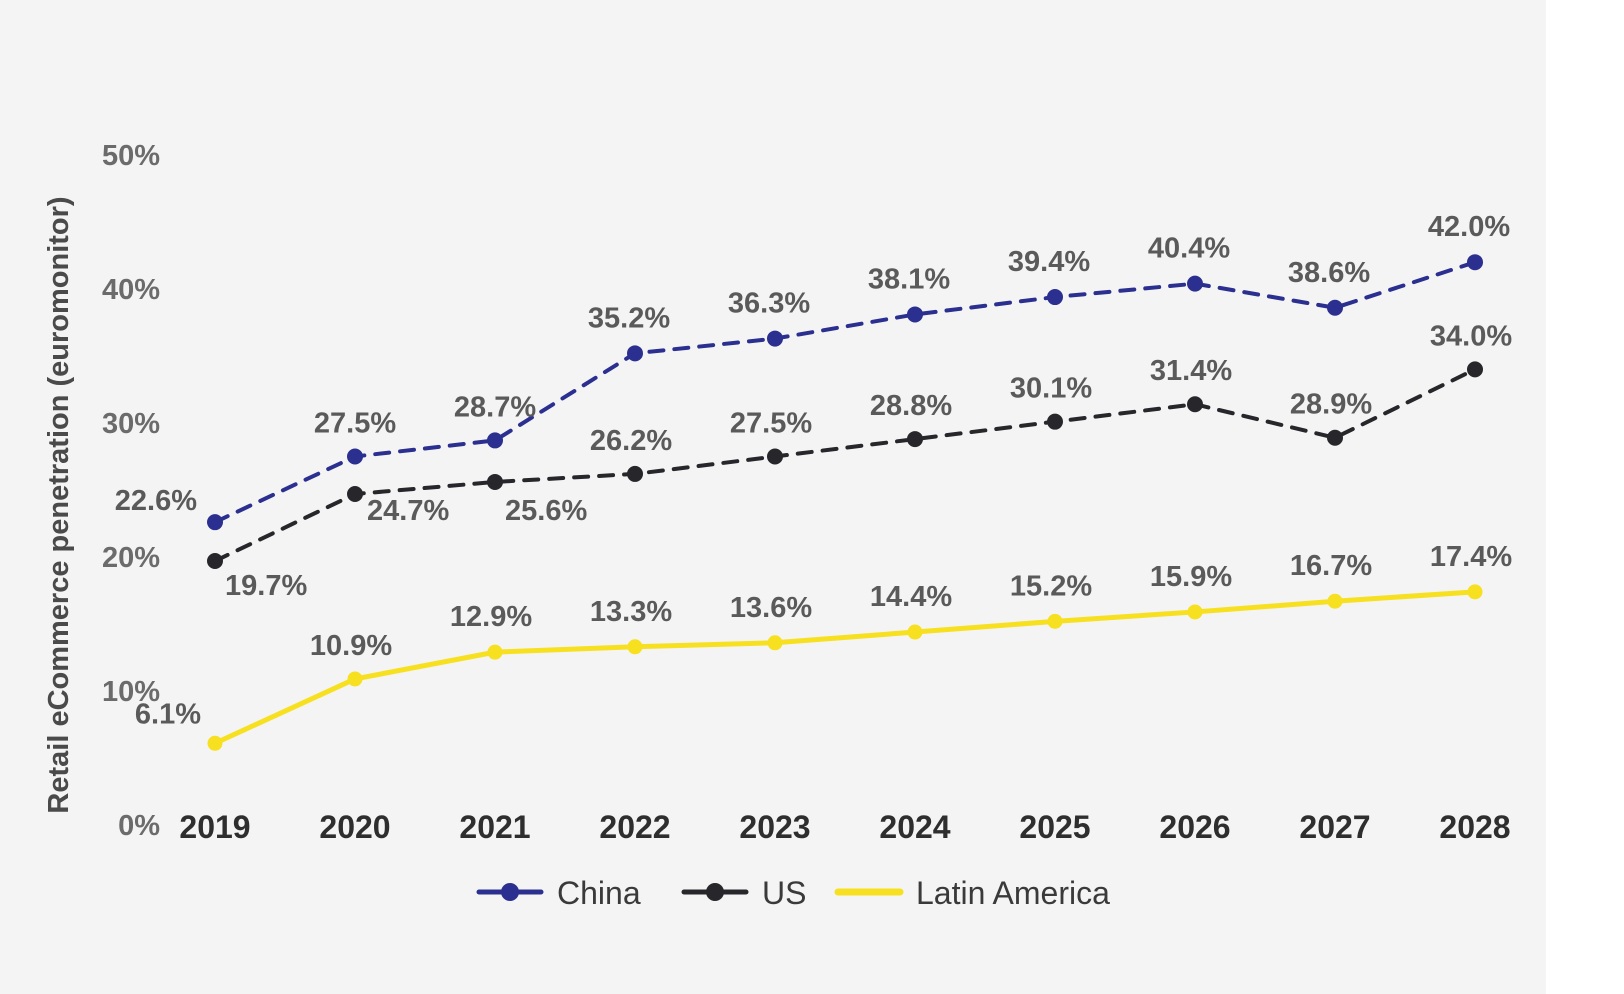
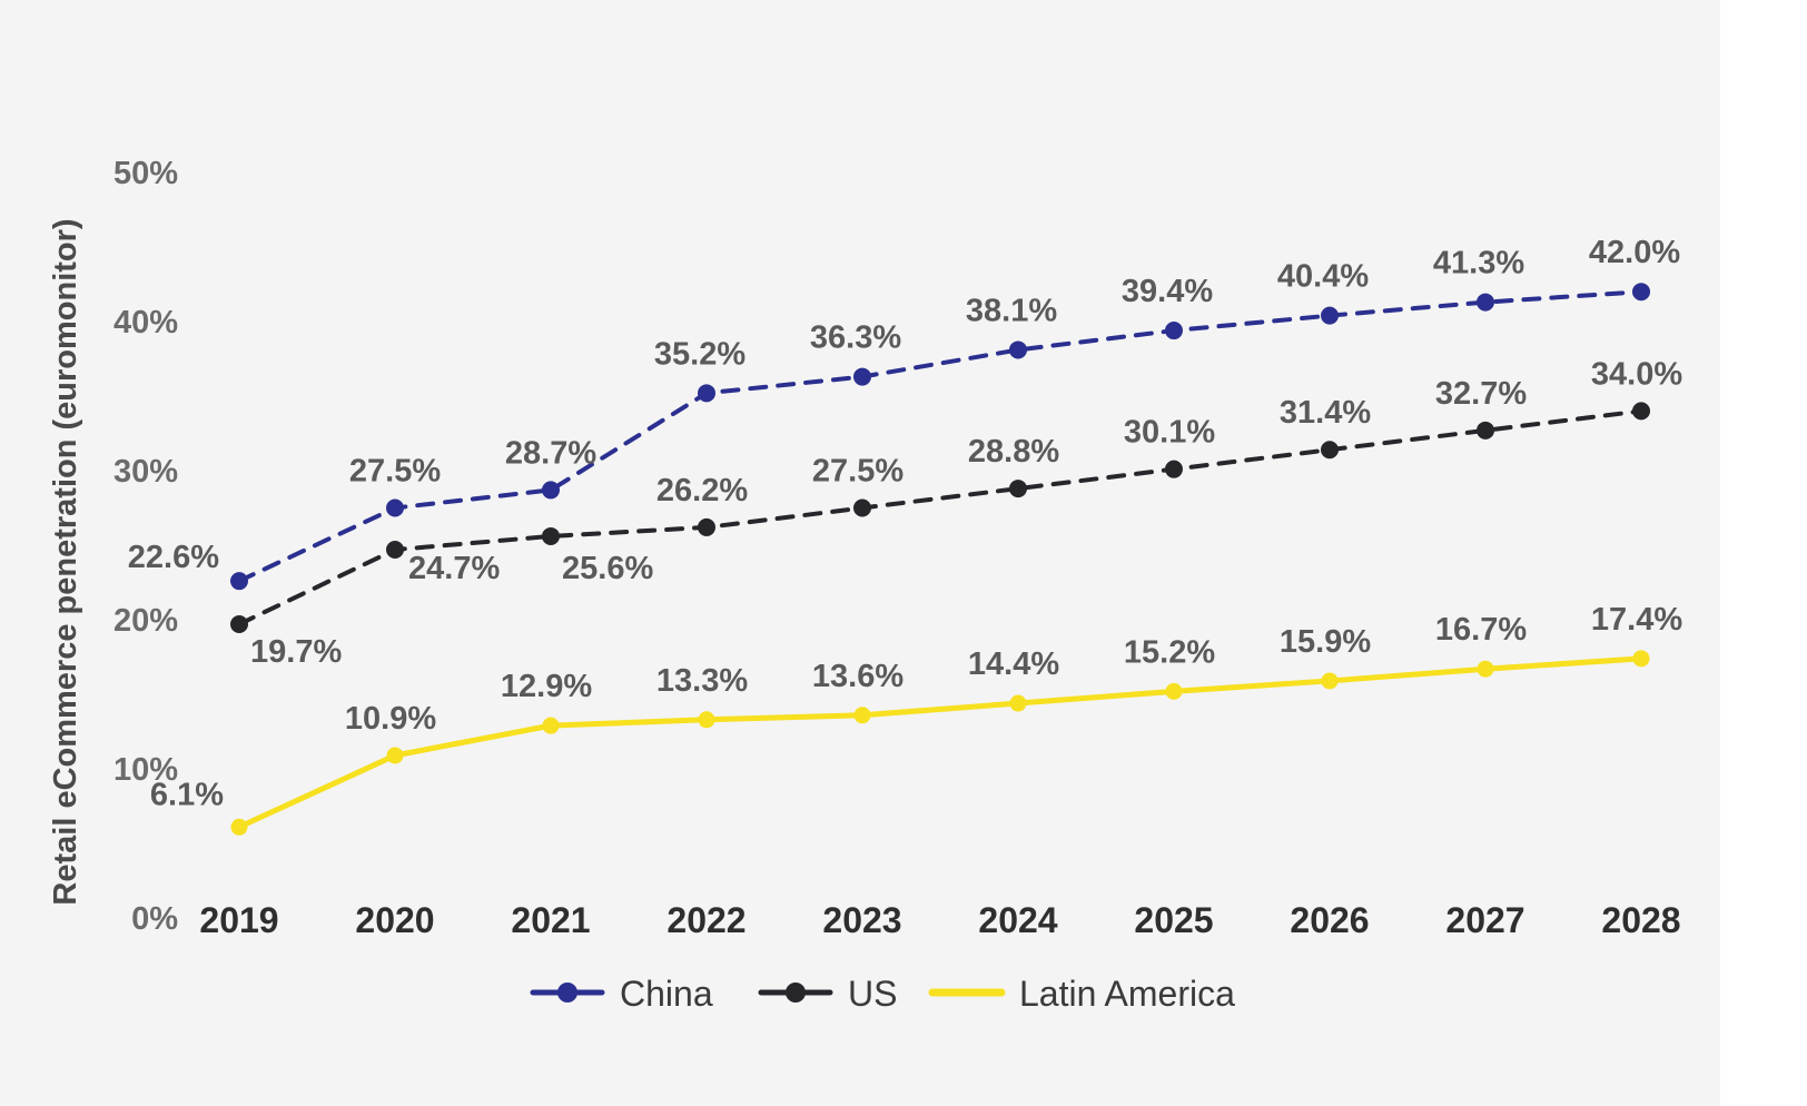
China/2027: 38.6% -> 41.3%
US/2027: 28.9% -> 32.7%
